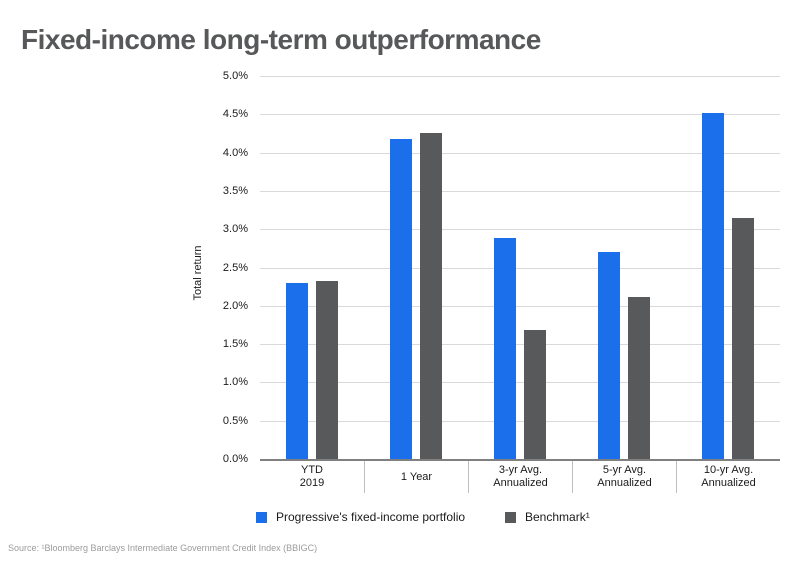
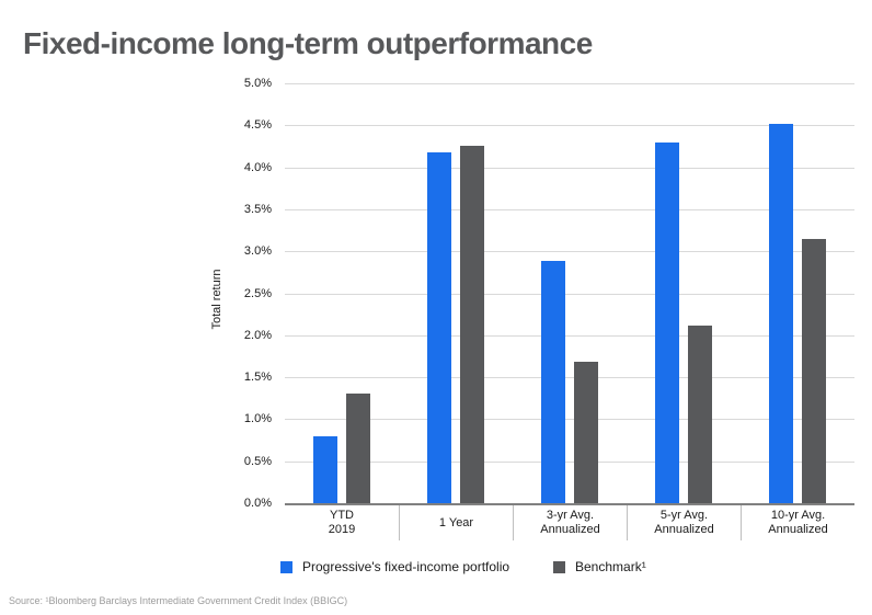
Progressive's fixed-income portfolio/YTD 2019: 2.3% -> 0.8%
Benchmark¹/YTD 2019: 2.3% -> 1.3%
Progressive's fixed-income portfolio/5-yr Avg. Annualized: 2.7% -> 4.3%
